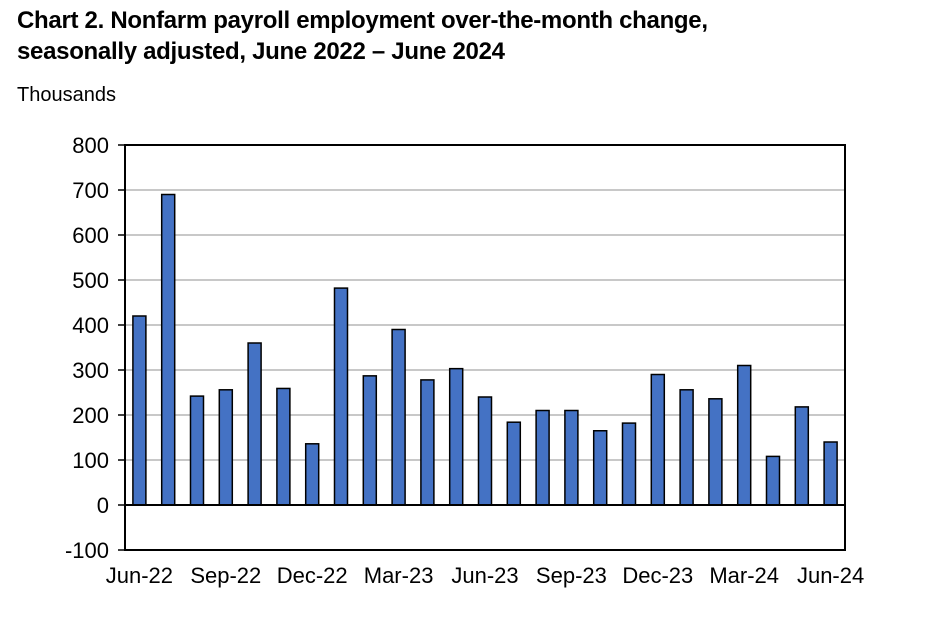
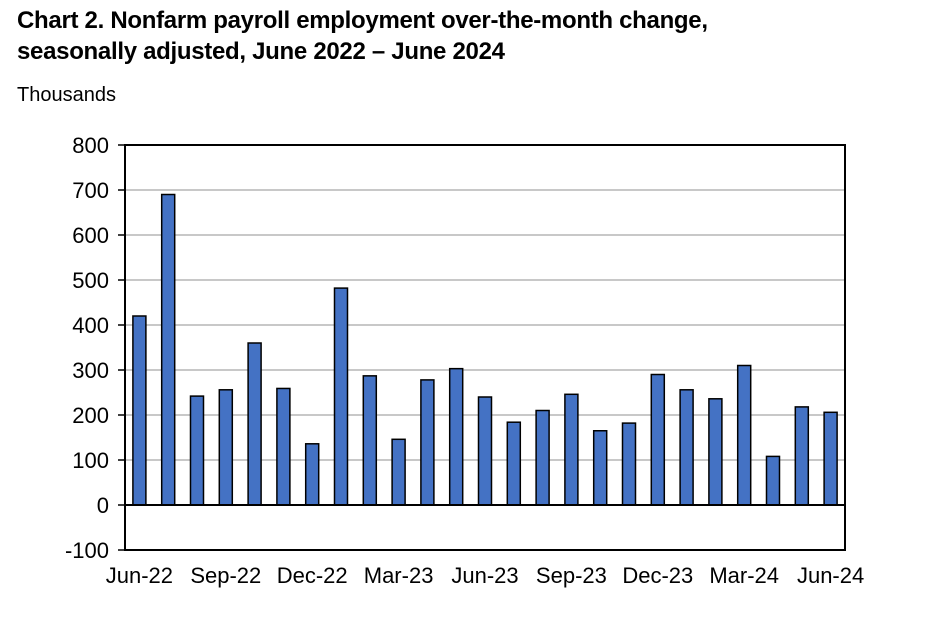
Mar-23: 390 -> 150
Sep-23: 210 -> 250
Jun-24: 140 -> 210
